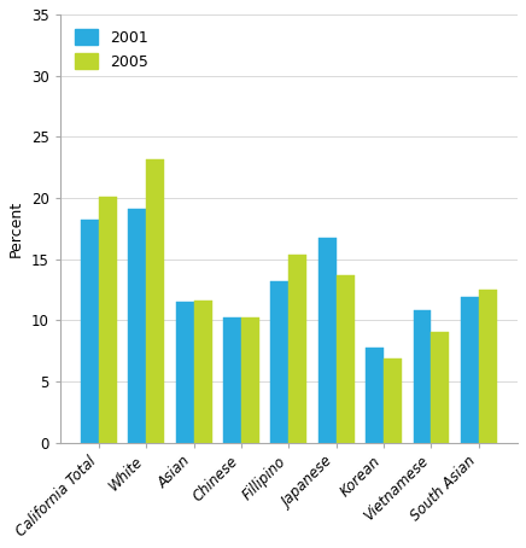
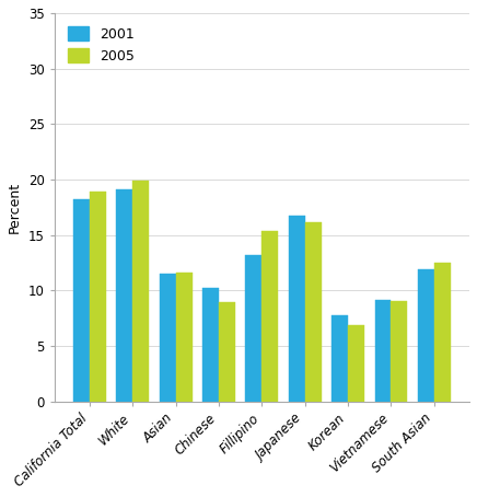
2005/California Total: 20.1 -> 18.9
2005/White: 23.2 -> 19.9
2005/Chinese: 10.2 -> 8.9
2005/Japanese: 13.7 -> 16.1
2001/Vietnamese: 10.8 -> 9.1
